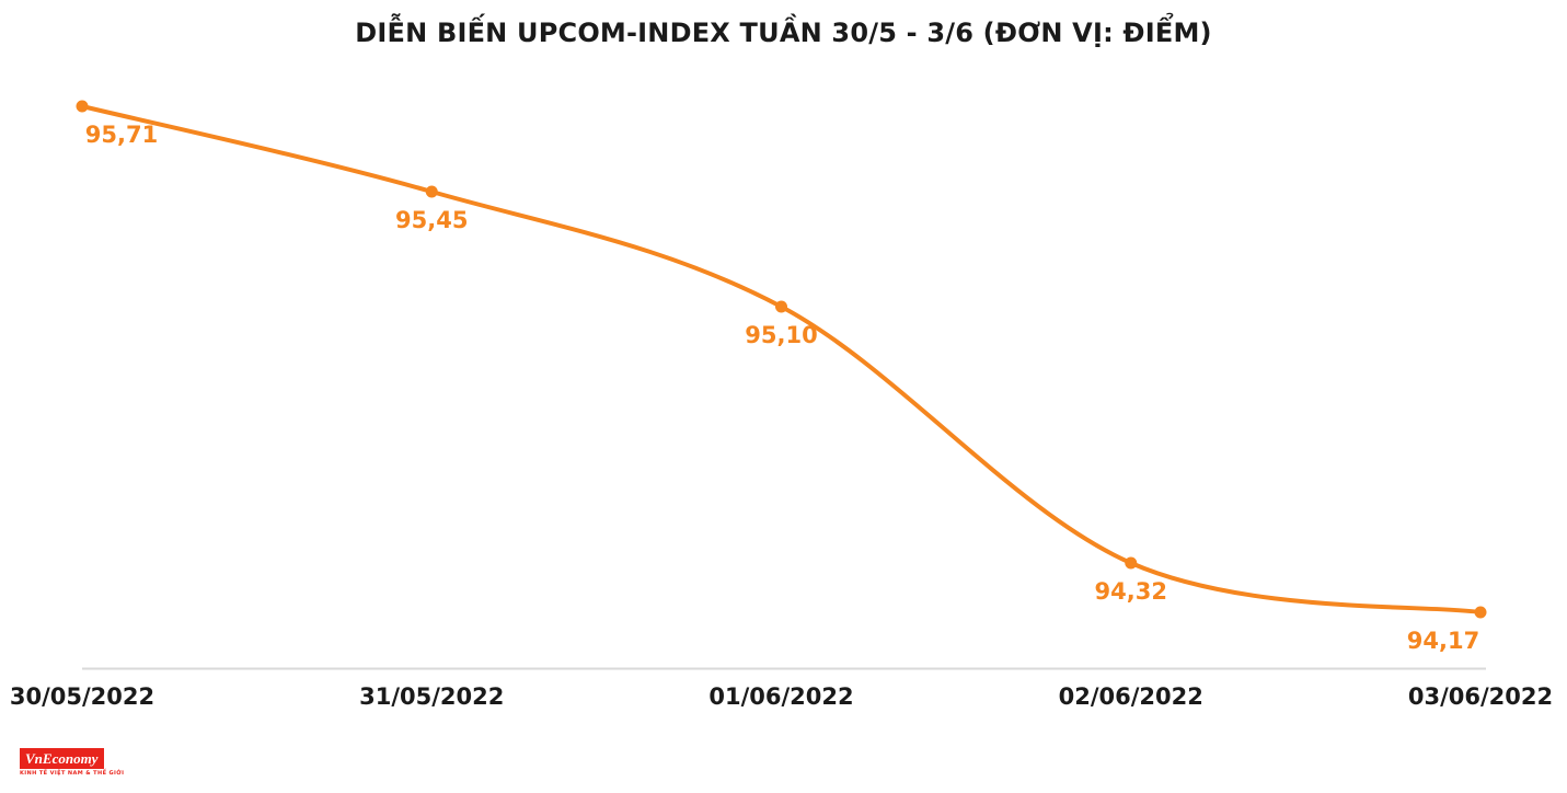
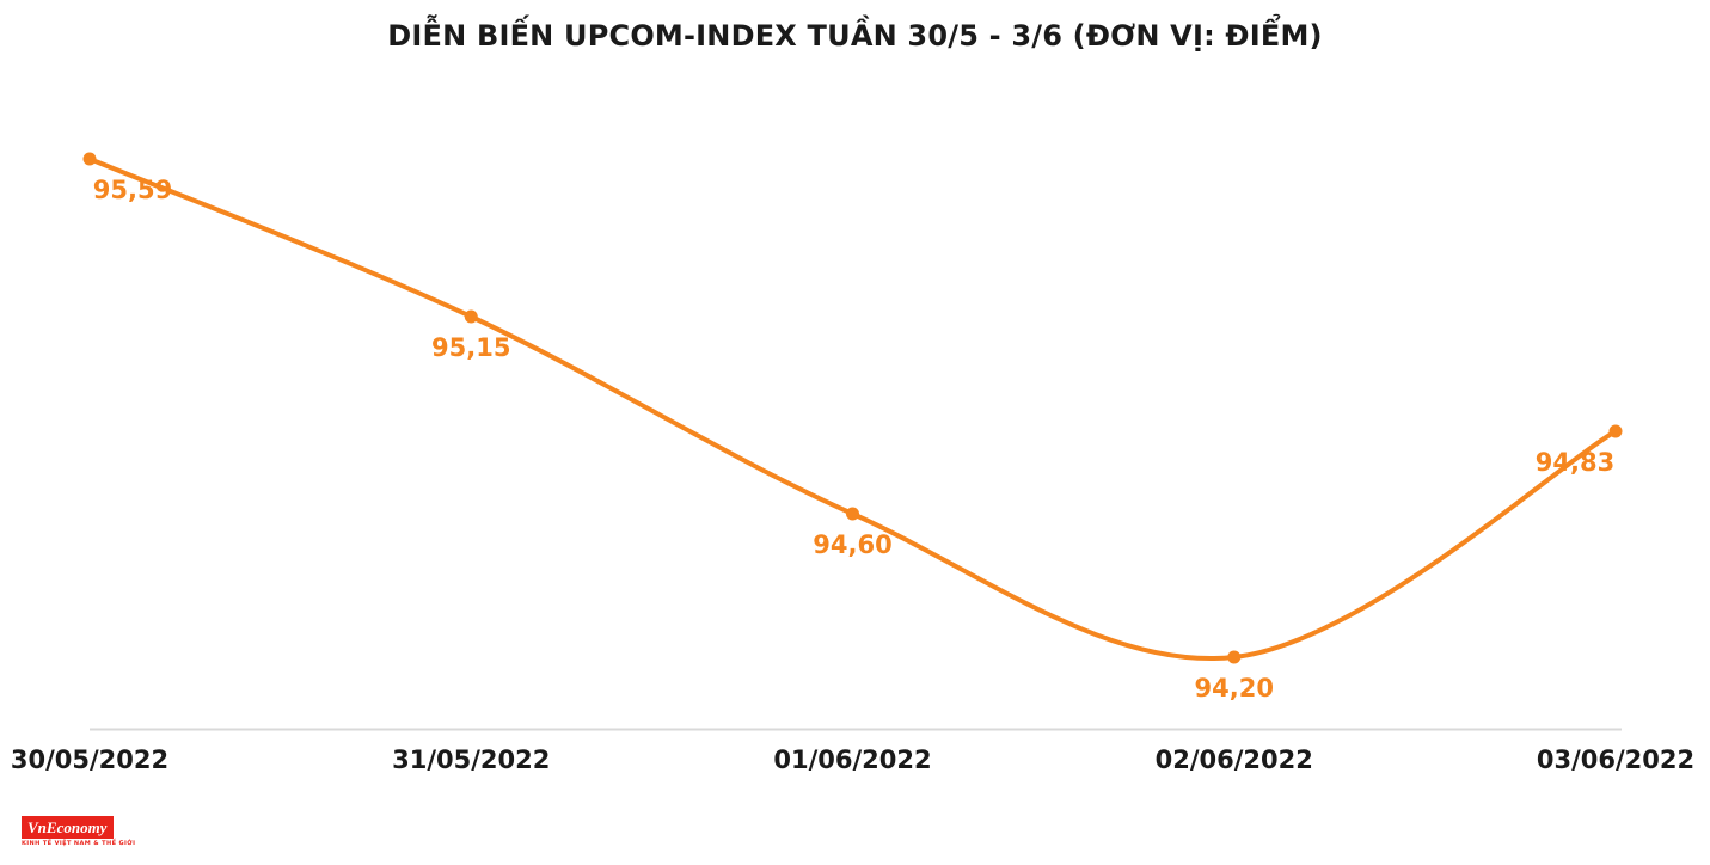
30/05/2022: 95,71 -> 95,59
31/05/2022: 95,45 -> 95,15
01/06/2022: 95,10 -> 94,60
02/06/2022: 94,32 -> 94,20
03/06/2022: 94,17 -> 94,83
